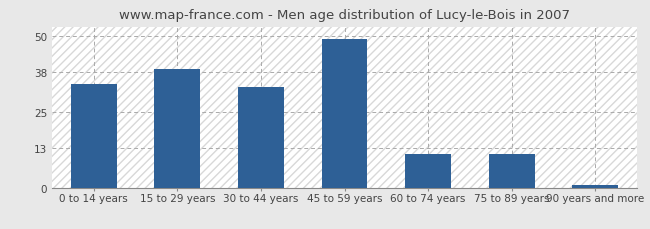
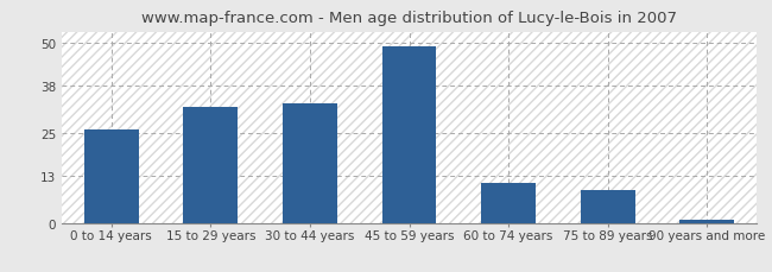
0 to 14 years: 34 -> 26
15 to 29 years: 39 -> 32
75 to 89 years: 11 -> 9
